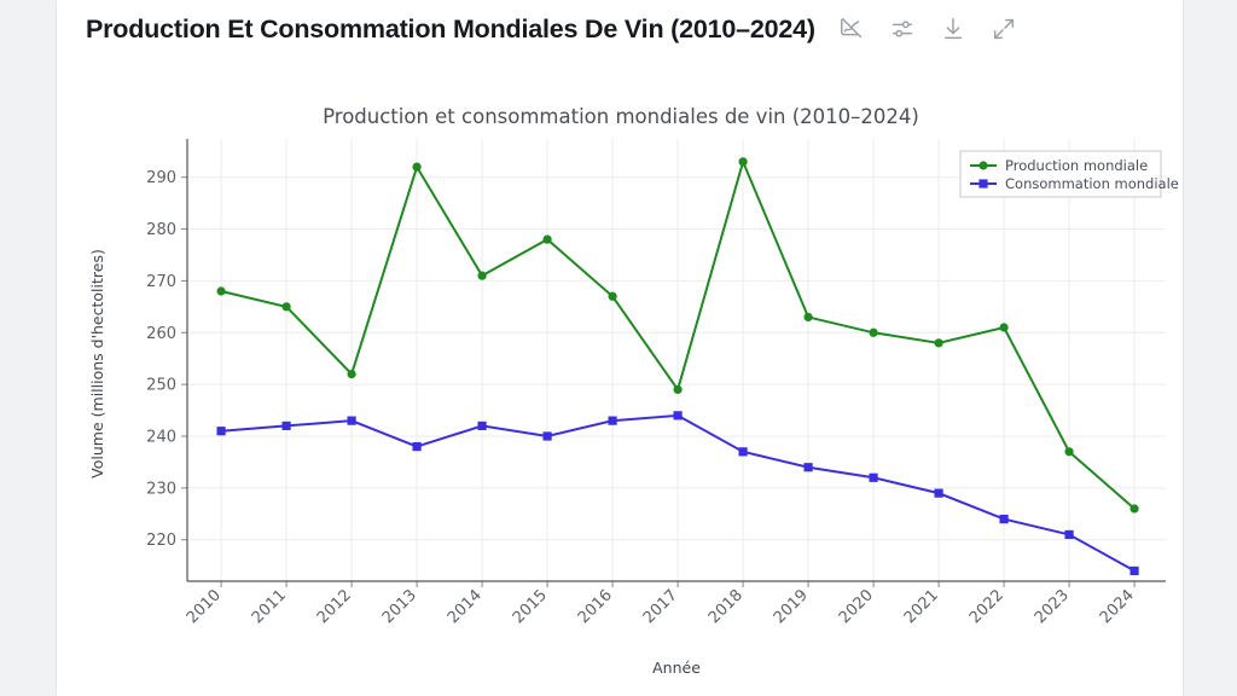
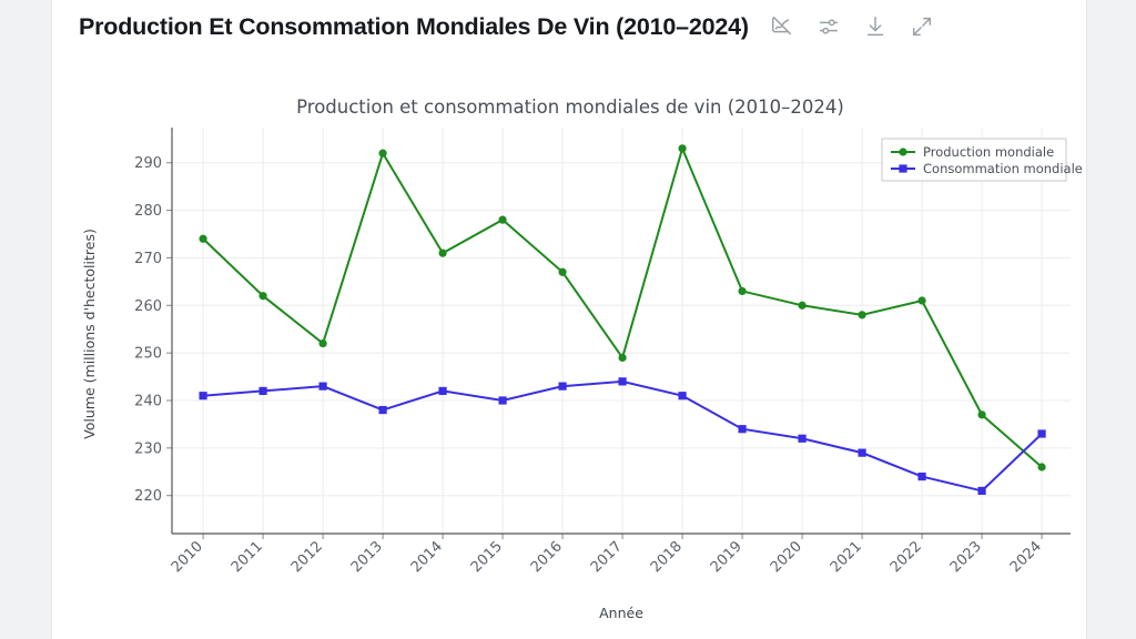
Production mondiale/2010: 268 -> 274
Production mondiale/2011: 265 -> 262
Consommation mondiale/2018: 237 -> 241
Consommation mondiale/2024: 214 -> 233
